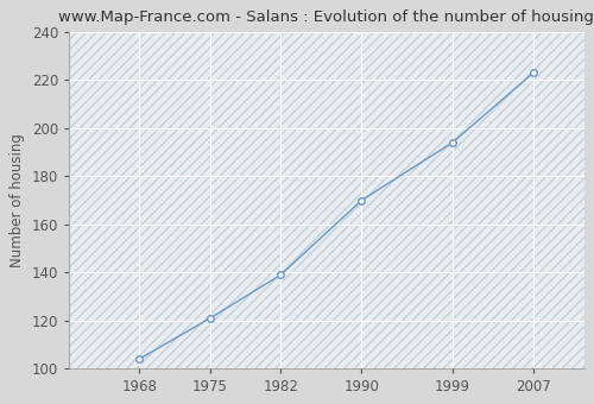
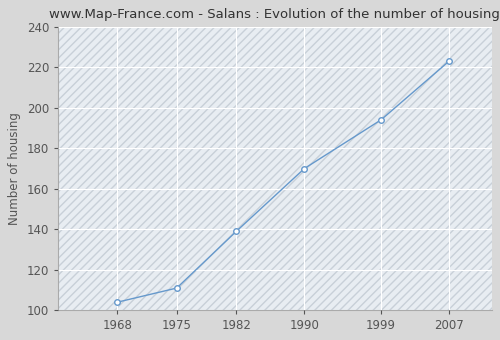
1975: 121 -> 111
